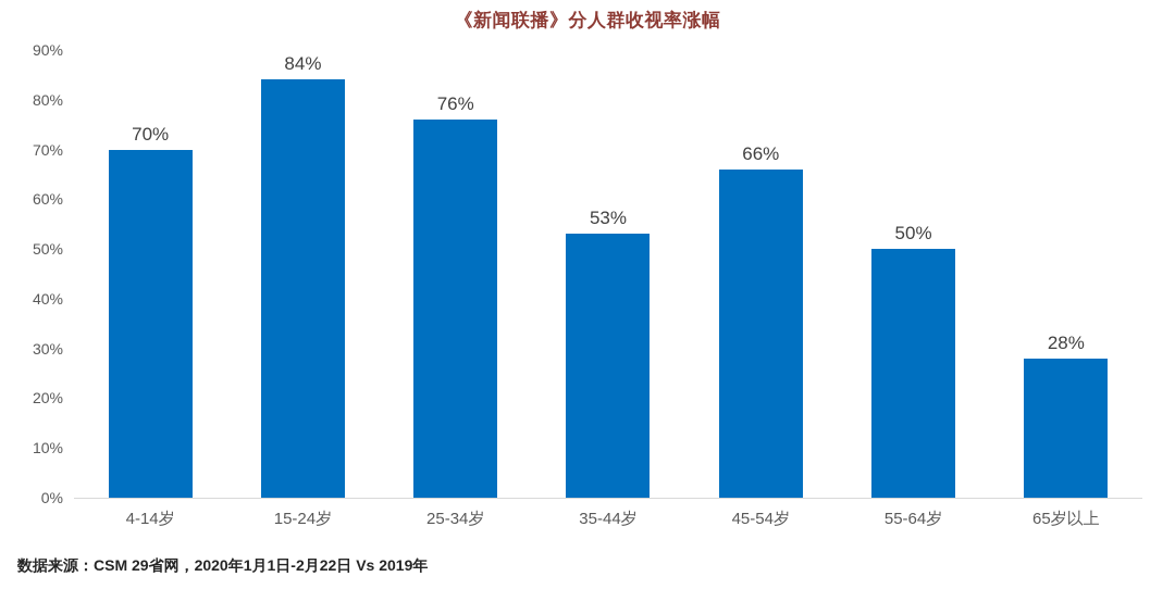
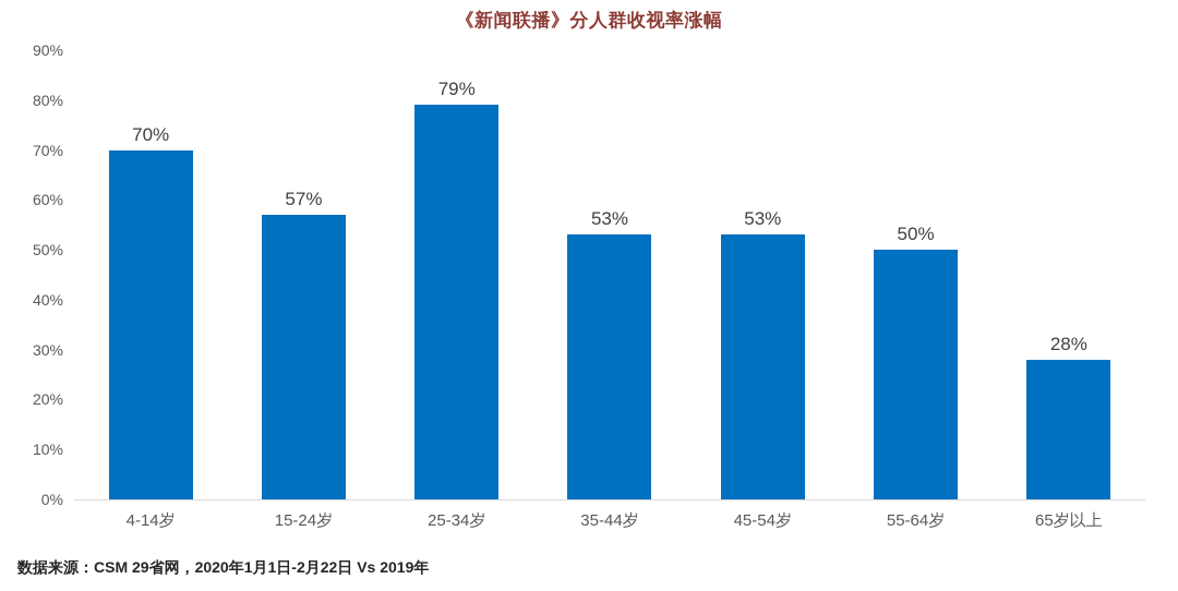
15-24岁: 84% -> 57%
25-34岁: 76% -> 79%
45-54岁: 66% -> 53%
